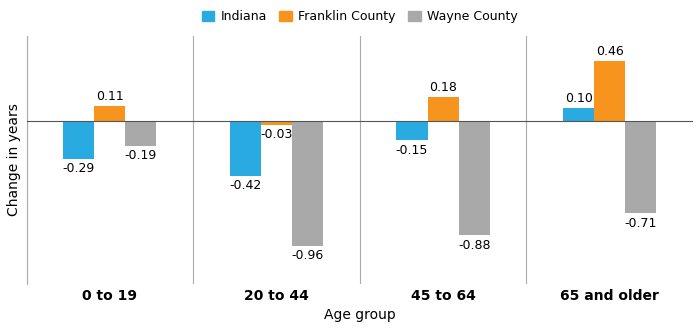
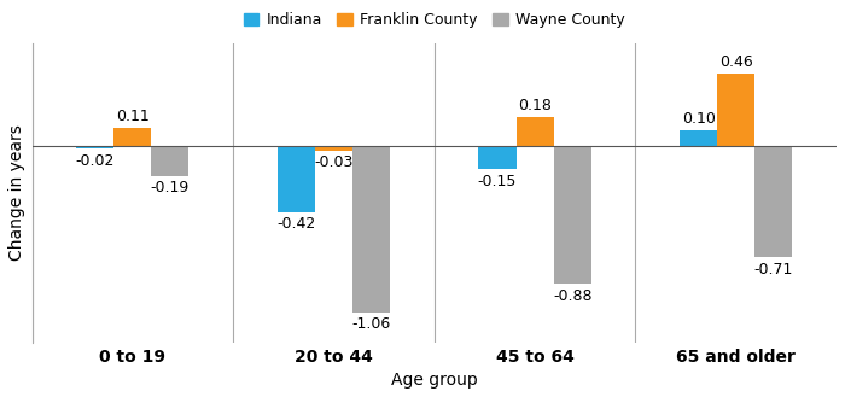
Indiana/0 to 19: -0.29 -> -0.02
Wayne County/20 to 44: -0.96 -> -1.06
